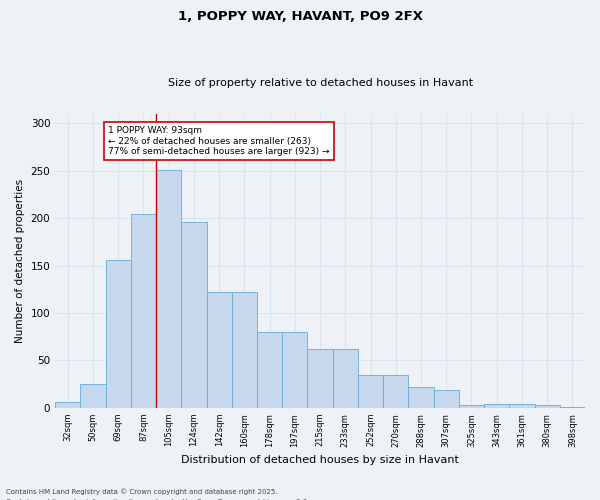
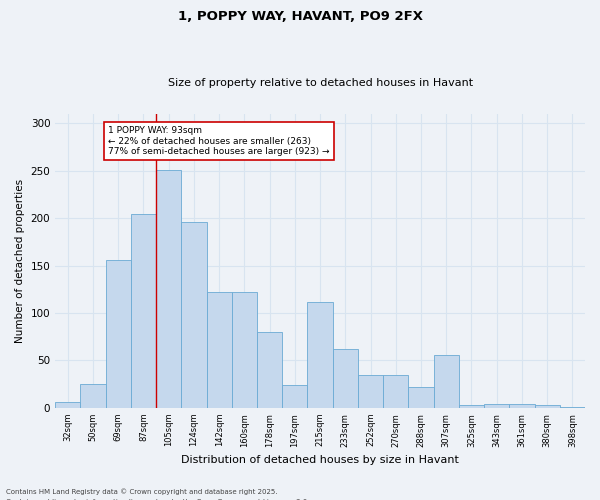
197sqm: 80 -> 24
215sqm: 62 -> 112
307sqm: 19 -> 56
